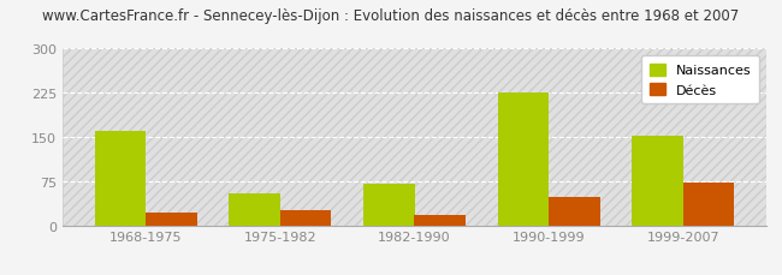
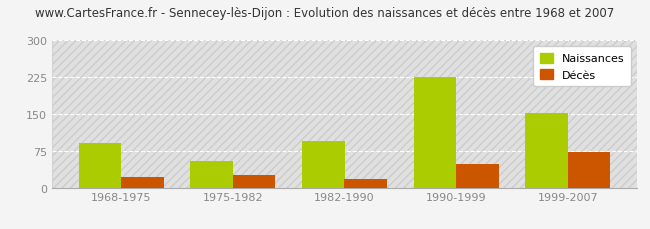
Naissances/1968-1975: 160 -> 90
Naissances/1982-1990: 70 -> 95
